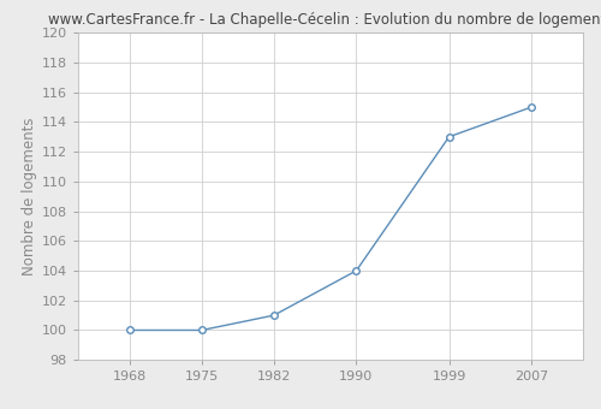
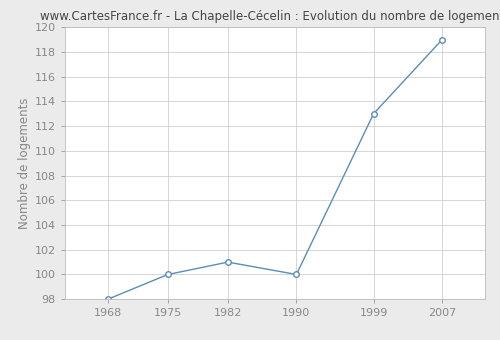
1968: 100 -> 98
1990: 104 -> 100
2007: 115 -> 119
